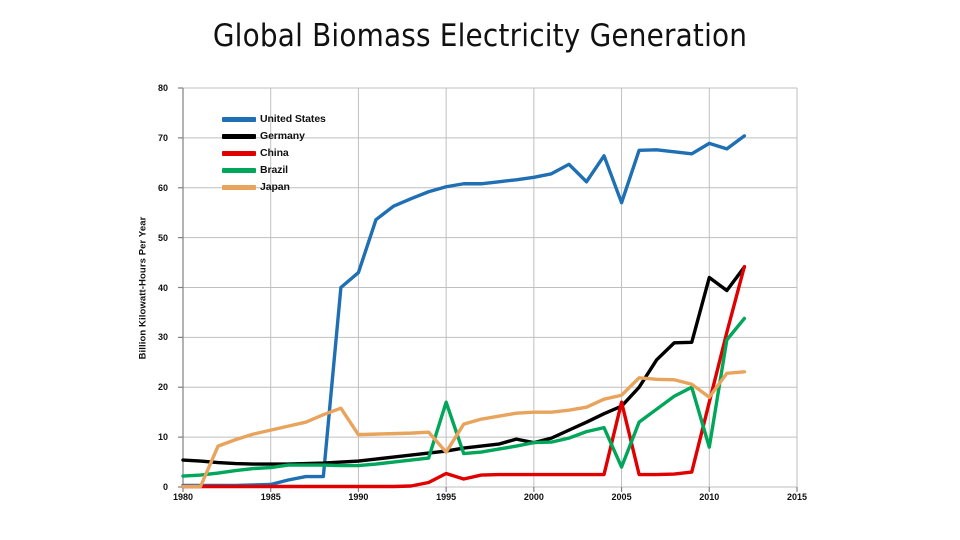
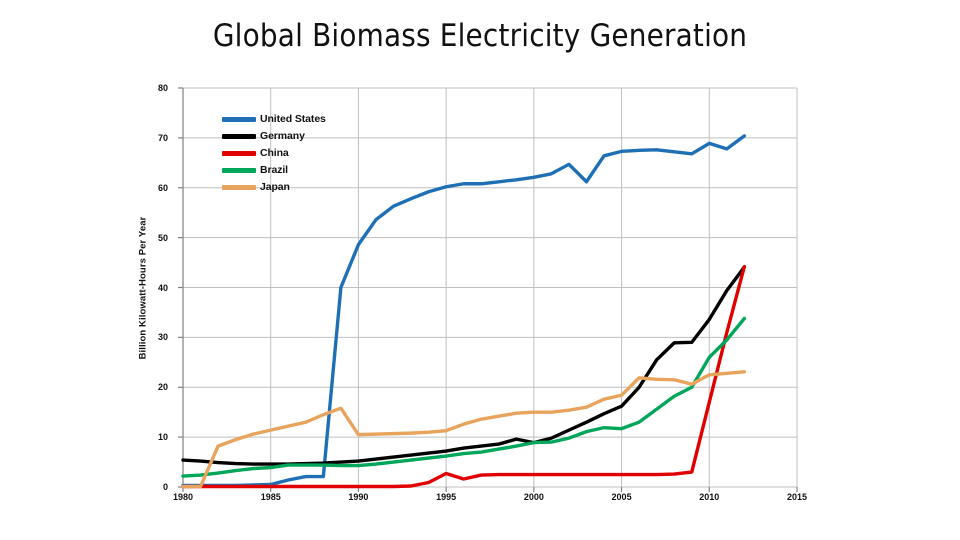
United States/1990: 43 -> 49
Brazil/1995: 17 -> 6
Japan/1995: 7 -> 11
United States/2005: 57 -> 67
China/2005: 17 -> 2
Brazil/2005: 4 -> 12
Germany/2010: 42 -> 34
Brazil/2010: 8 -> 26
Japan/2010: 18 -> 22
